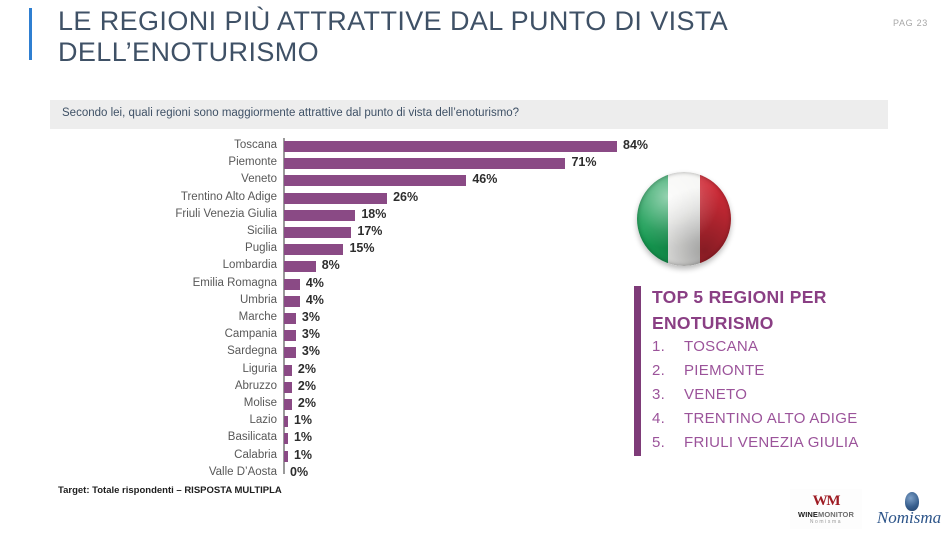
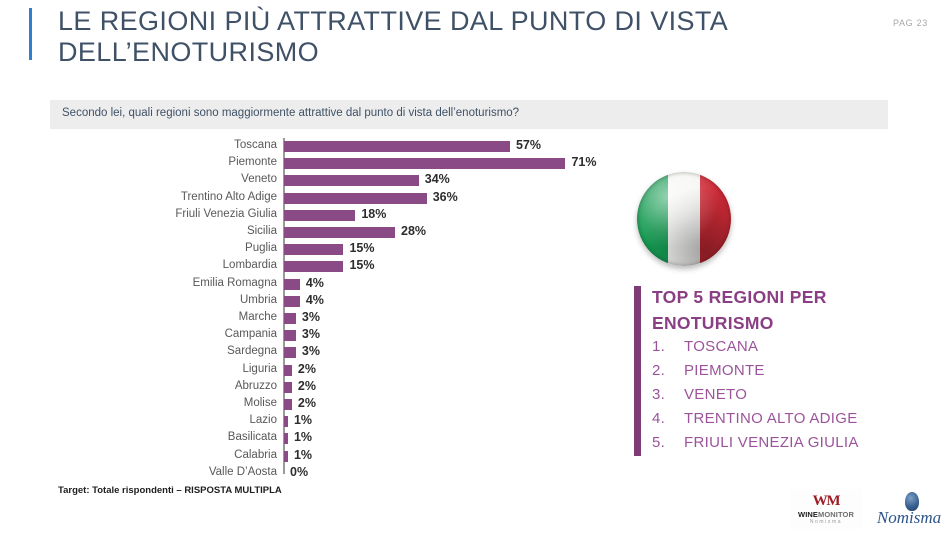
Toscana: 84% -> 57%
Veneto: 46% -> 34%
Trentino Alto Adige: 26% -> 36%
Sicilia: 17% -> 28%
Lombardia: 8% -> 15%
